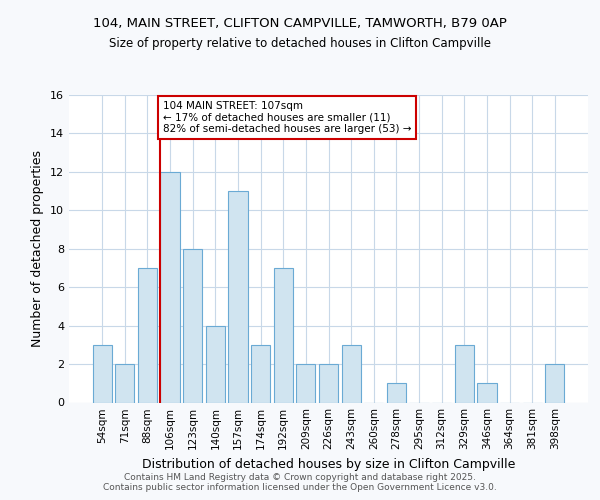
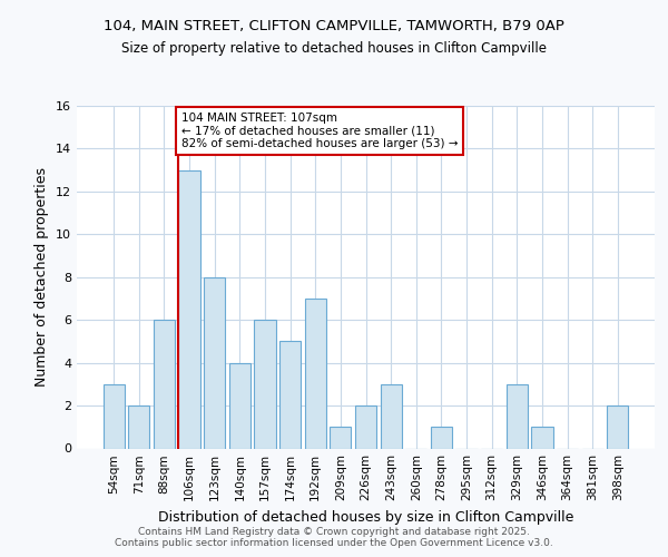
88sqm: 7 -> 6
106sqm: 12 -> 13
157sqm: 11 -> 6
174sqm: 3 -> 5
209sqm: 2 -> 1
